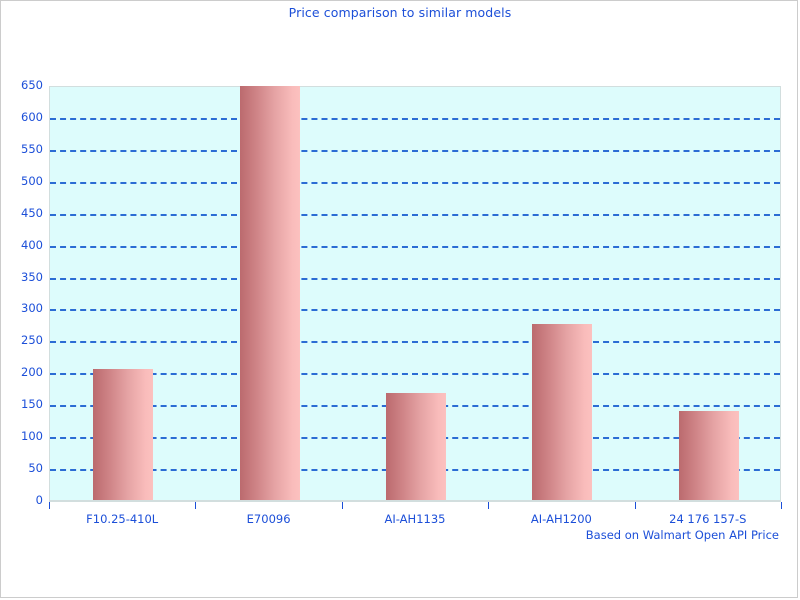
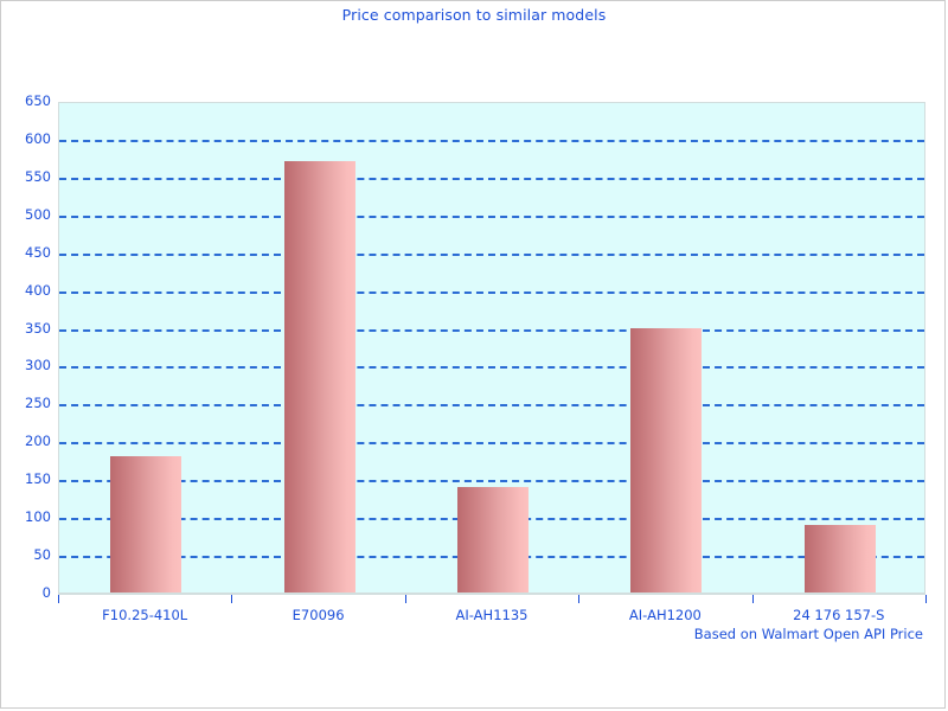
F10.25-410L: 200 -> 180
E70096: 650 -> 570
AI-AH1135: 170 -> 140
AI-AH1200: 280 -> 350
24 176 157-S: 140 -> 90
